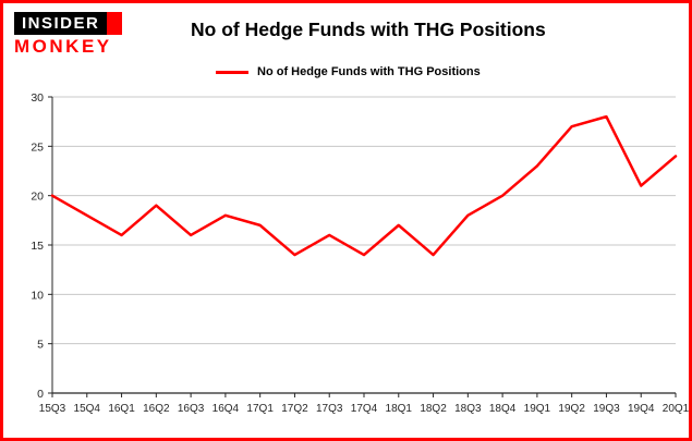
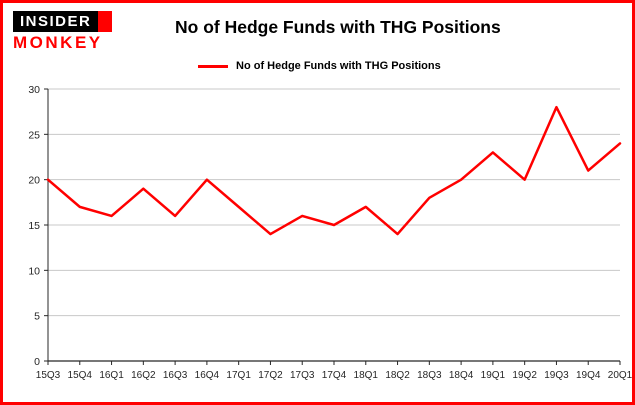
15Q4: 18 -> 17
16Q4: 18 -> 20
17Q4: 14 -> 15
19Q2: 27 -> 20
